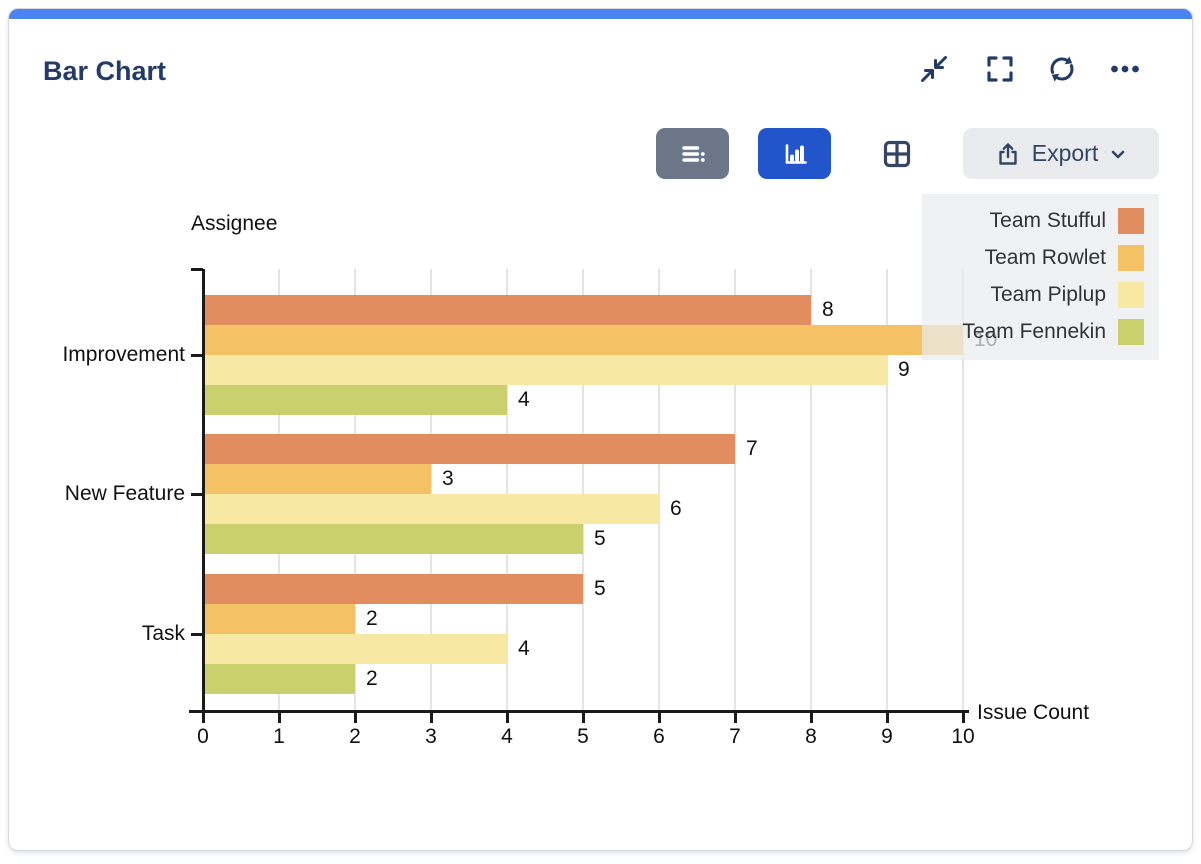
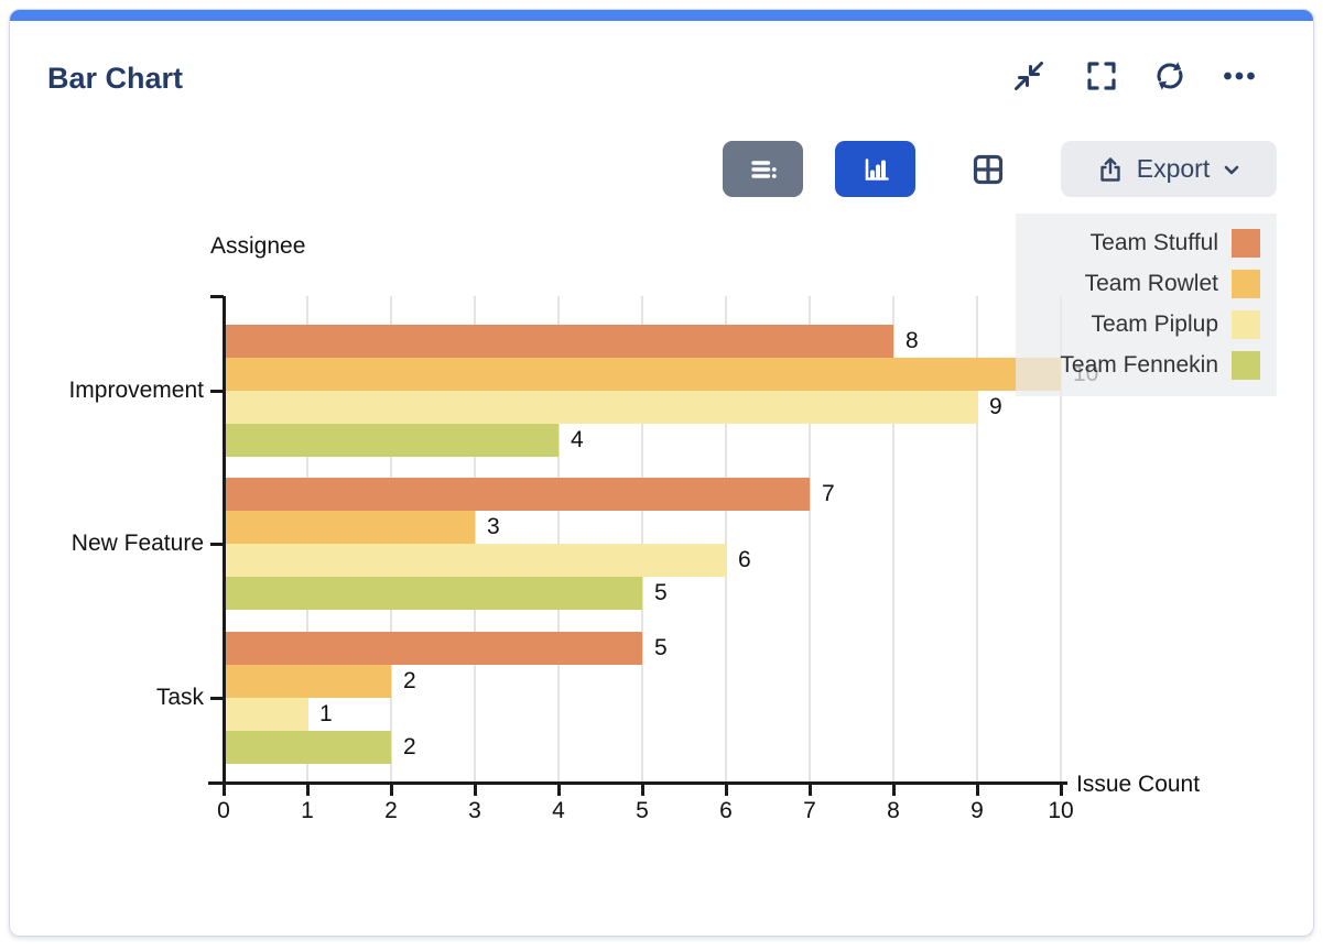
Team Piplup/Task: 4 -> 1
